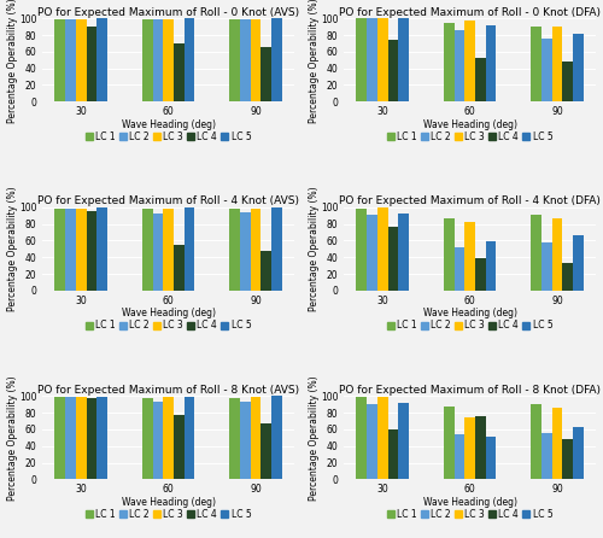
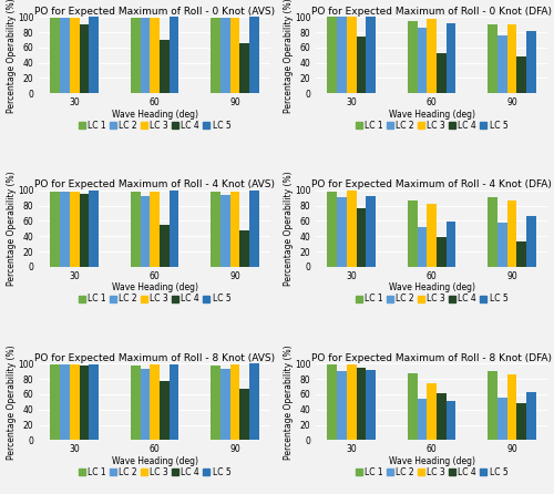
PO for Expected Maximum of Roll - 8 Knot (DFA)/LC 4/30: 60 -> 95
PO for Expected Maximum of Roll - 8 Knot (DFA)/LC 4/60: 76 -> 61
